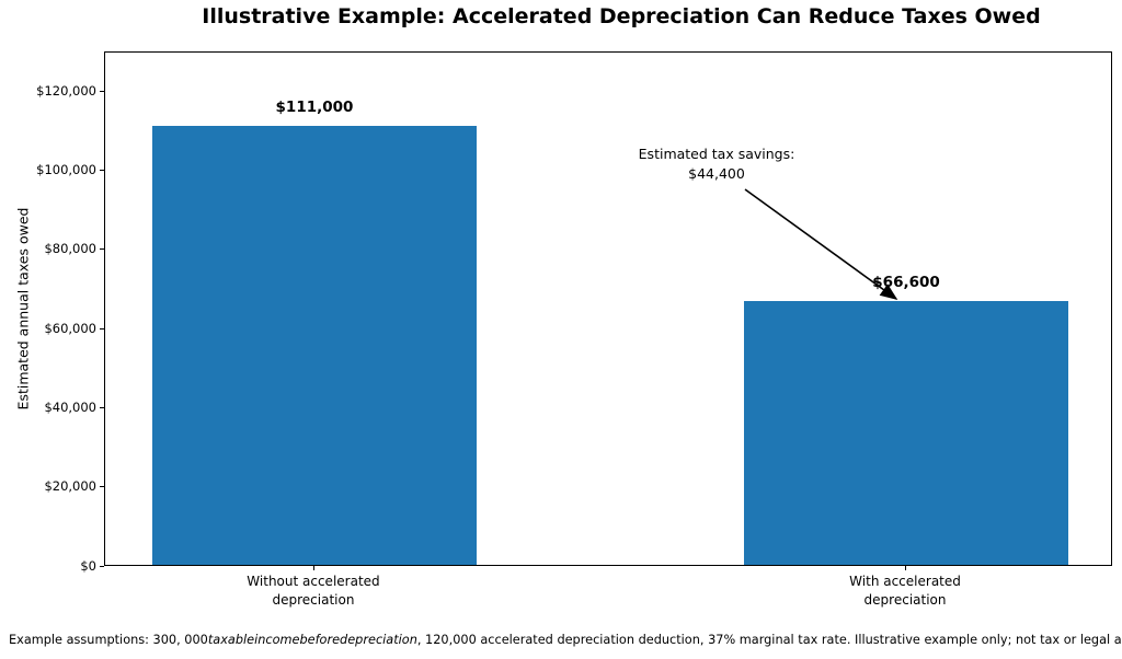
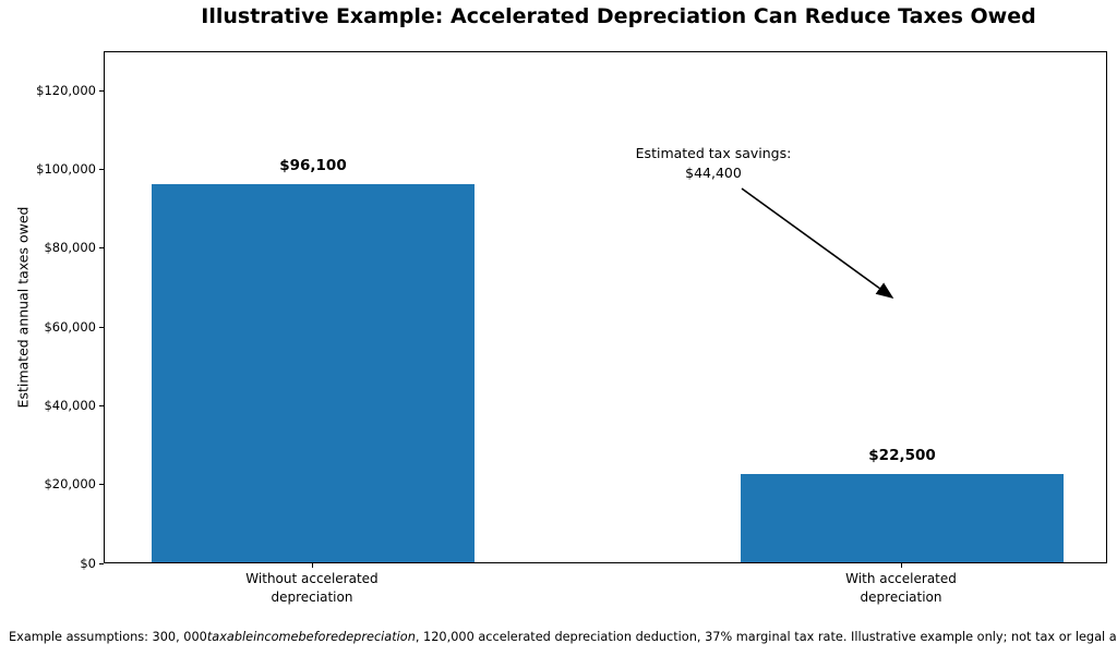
Without accelerated depreciation: $111,000 -> $96,100
With accelerated depreciation: $66,600 -> $22,500
